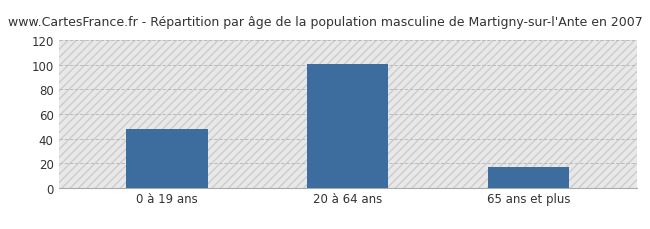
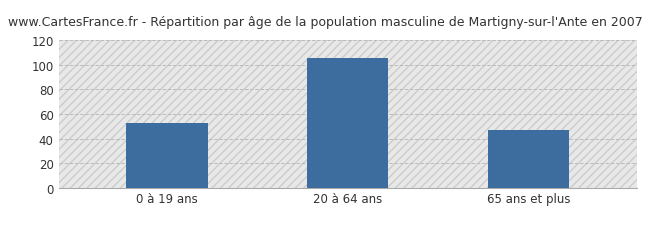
0 à 19 ans: 48 -> 53
20 à 64 ans: 101 -> 106
65 ans et plus: 17 -> 47
